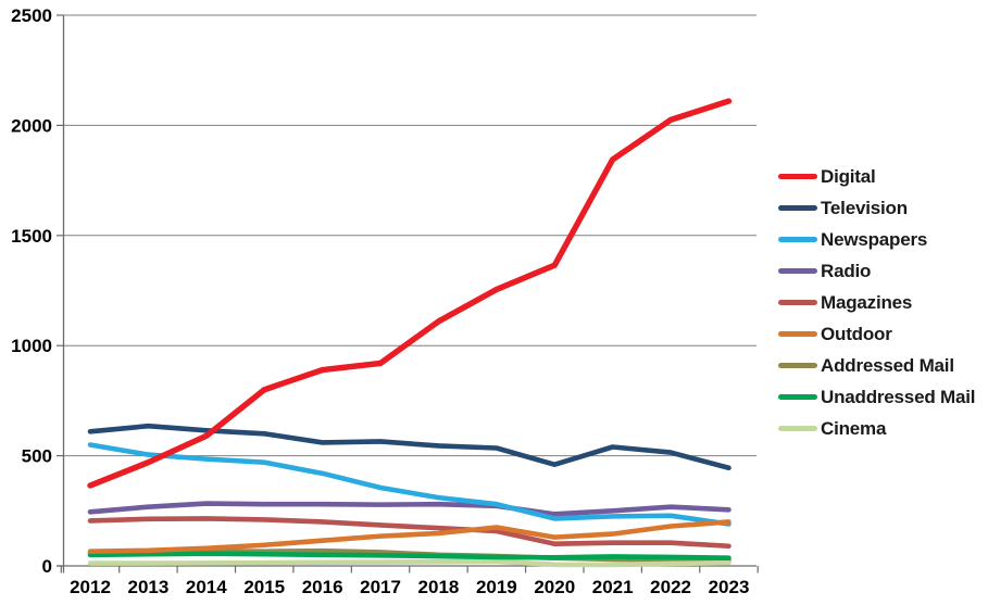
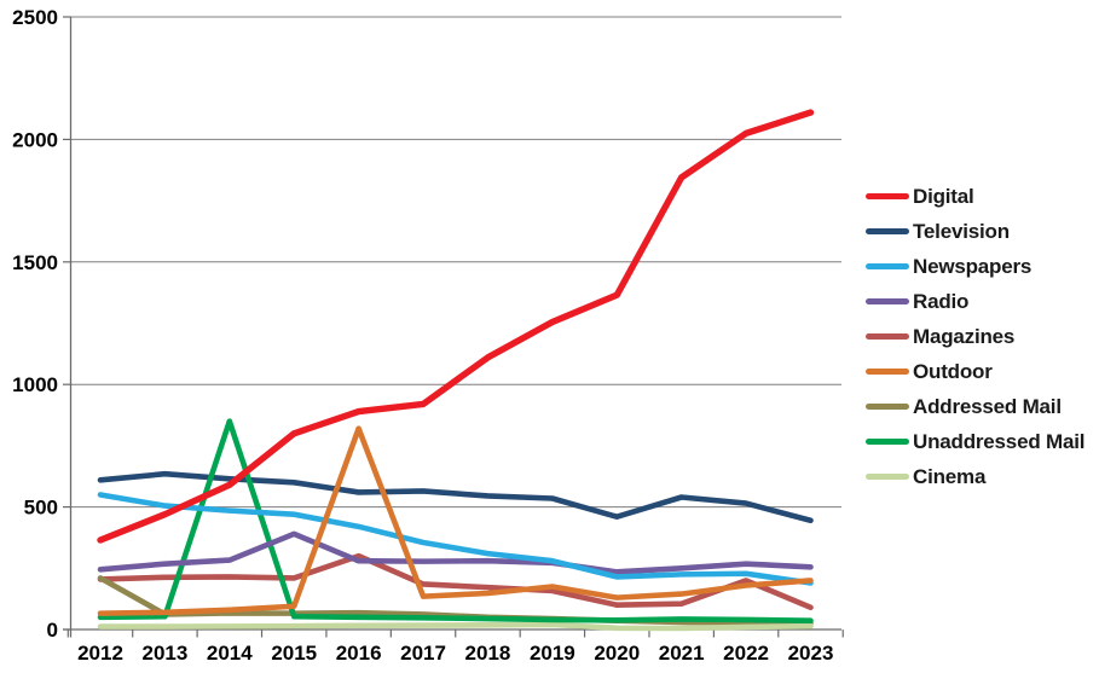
Addressed Mail/2012: 60 -> 210
Unaddressed Mail/2014: 60 -> 850
Radio/2015: 280 -> 390
Magazines/2016: 200 -> 300
Outdoor/2016: 120 -> 820
Magazines/2022: 100 -> 200
